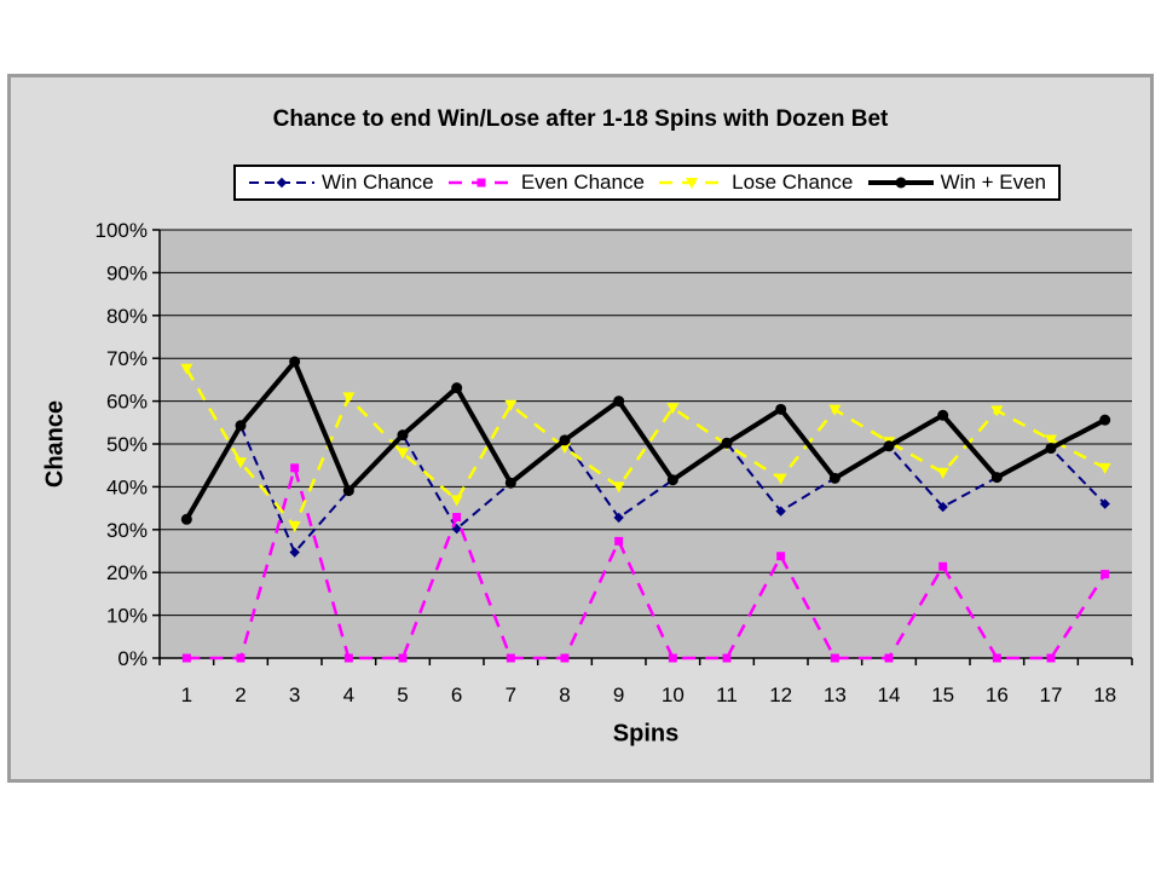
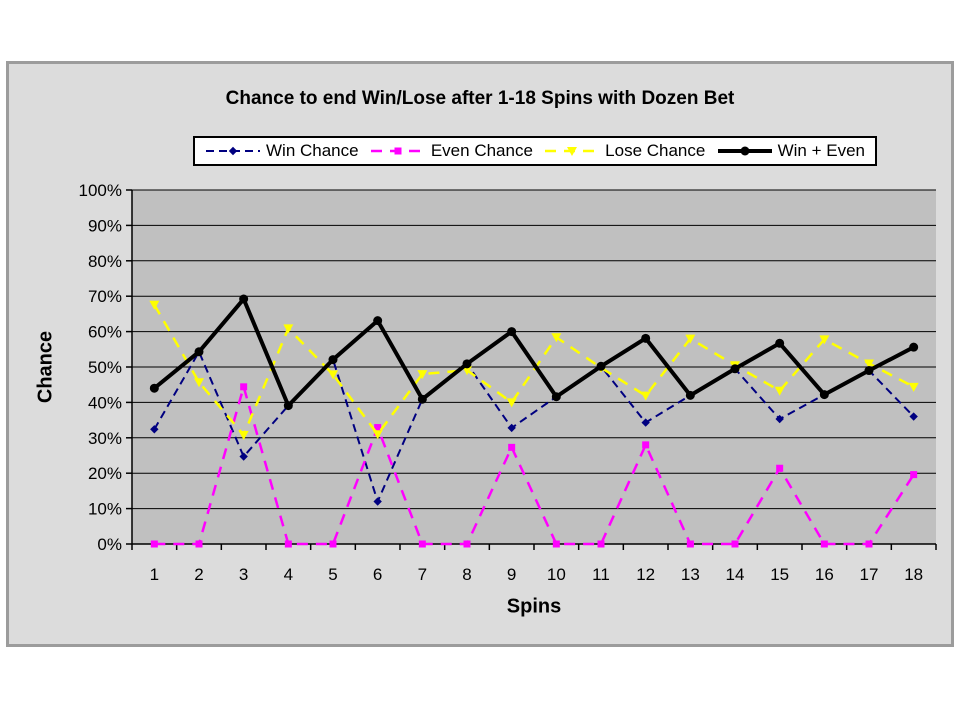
Win + Even/1: 32% -> 44%
Win Chance/6: 30% -> 12%
Lose Chance/6: 37% -> 31%
Lose Chance/7: 59% -> 48%
Even Chance/12: 24% -> 28%
